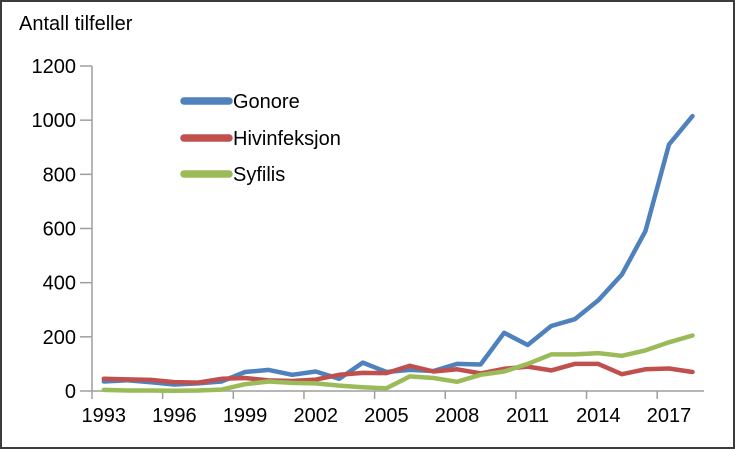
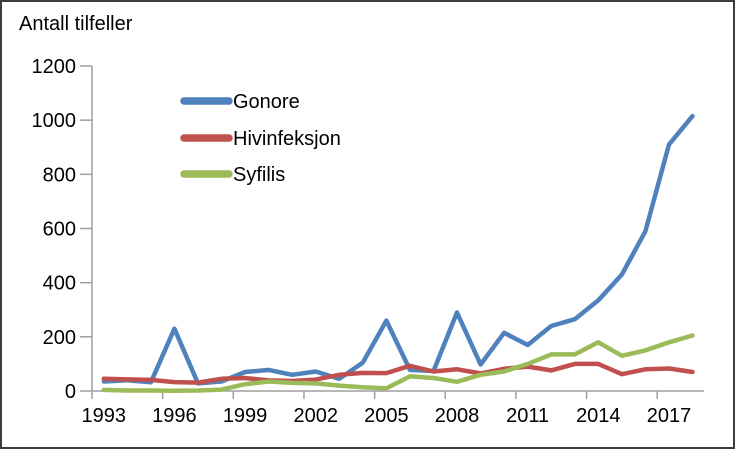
Gonore/1996: 20 -> 230
Gonore/2005: 70 -> 260
Gonore/2008: 100 -> 290
Syfilis/2014: 140 -> 180
